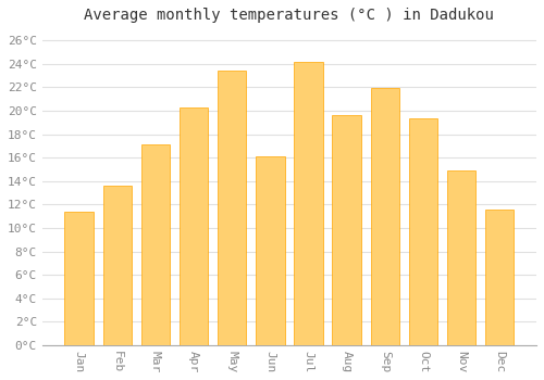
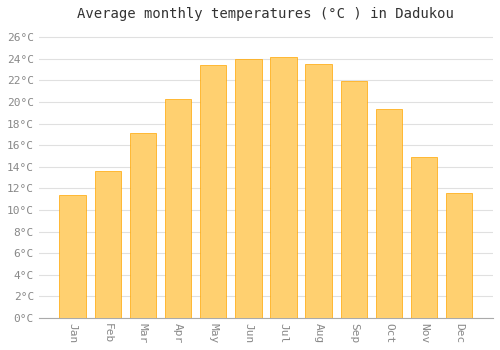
Jun: 16.1°C -> 24.0°C
Aug: 19.6°C -> 23.5°C
